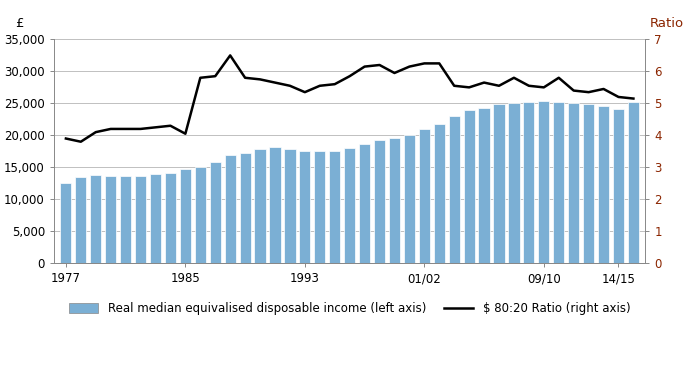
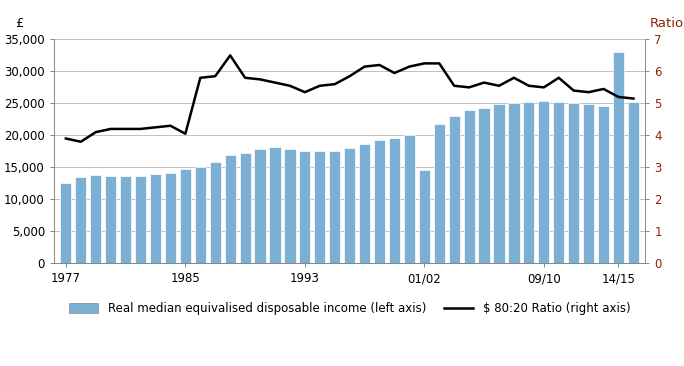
Real median equivalised disposable income (left axis)/01/02: 21,000 -> 14,600
Real median equivalised disposable income (left axis)/14/15: 24,100 -> 33,000
